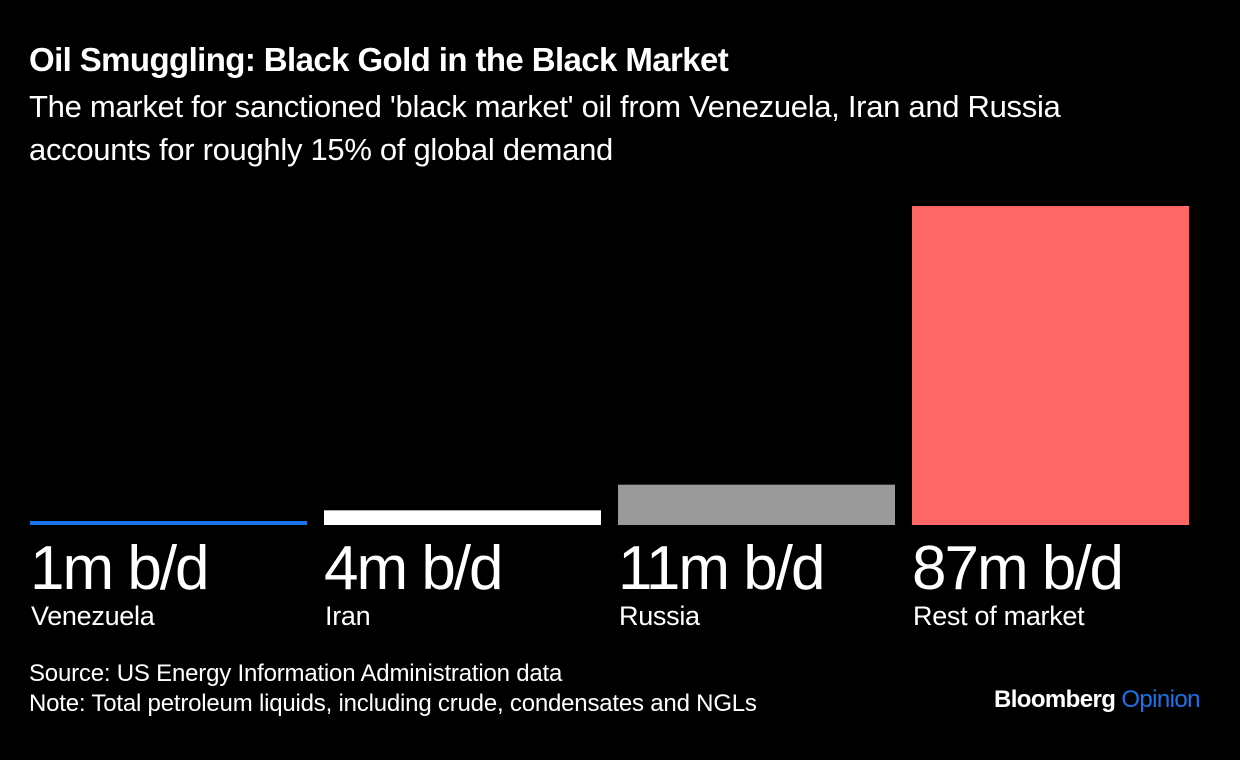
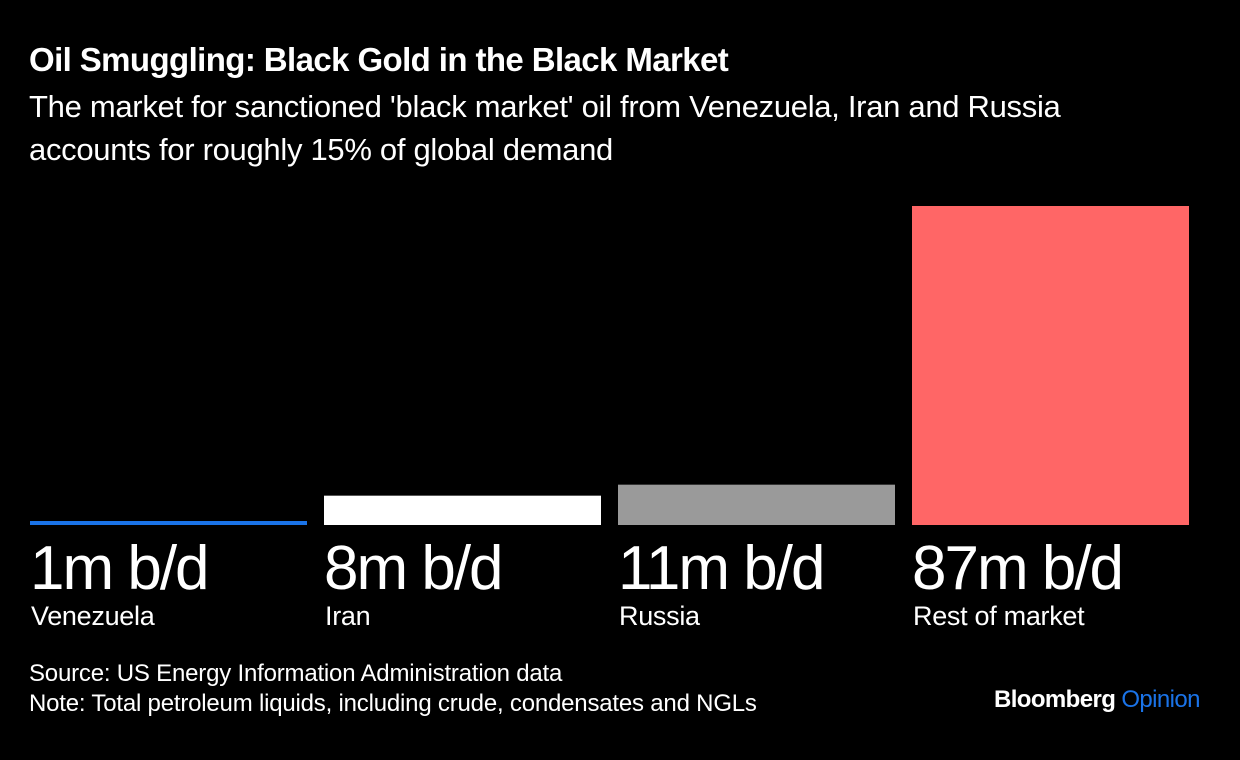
Iran: 4m -> 8m
